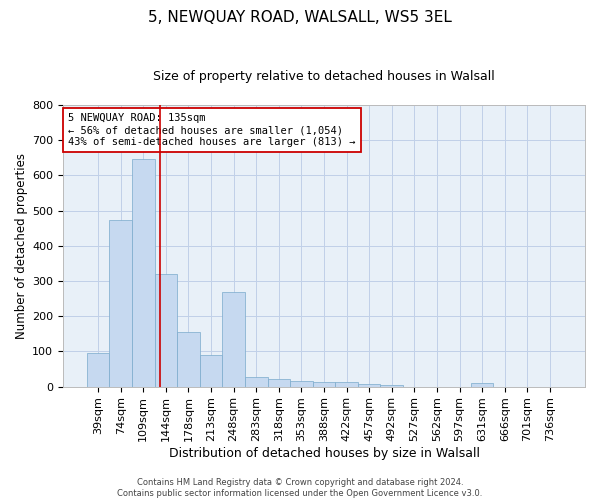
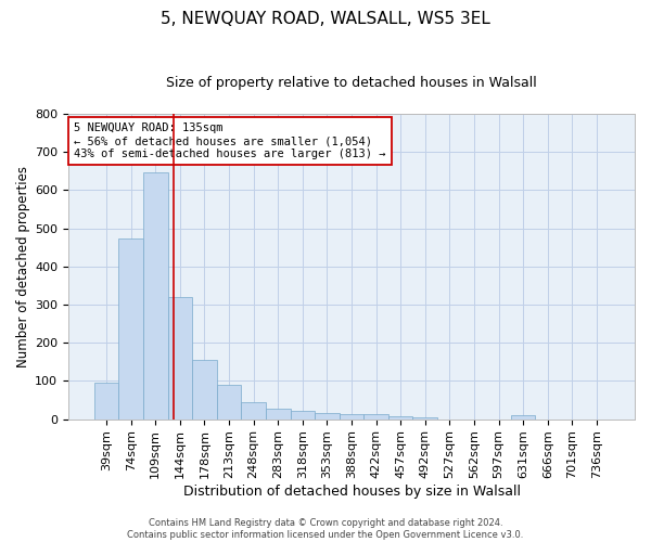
248sqm: 270 -> 45
